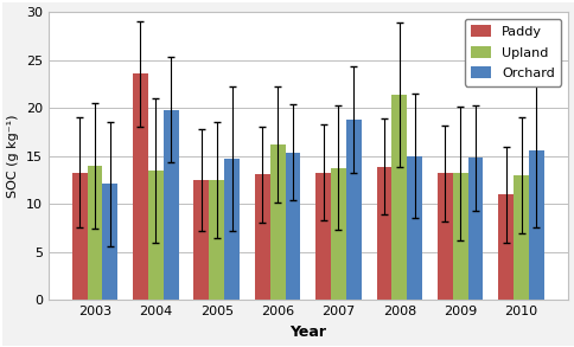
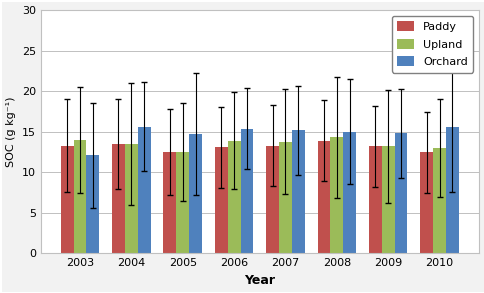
Paddy/2004: 23.6 -> 13.5
Orchard/2004: 19.8 -> 15.6
Upland/2006: 16.2 -> 13.9
Orchard/2007: 18.8 -> 15.2
Upland/2008: 21.4 -> 14.3
Paddy/2010: 11.0 -> 12.5
